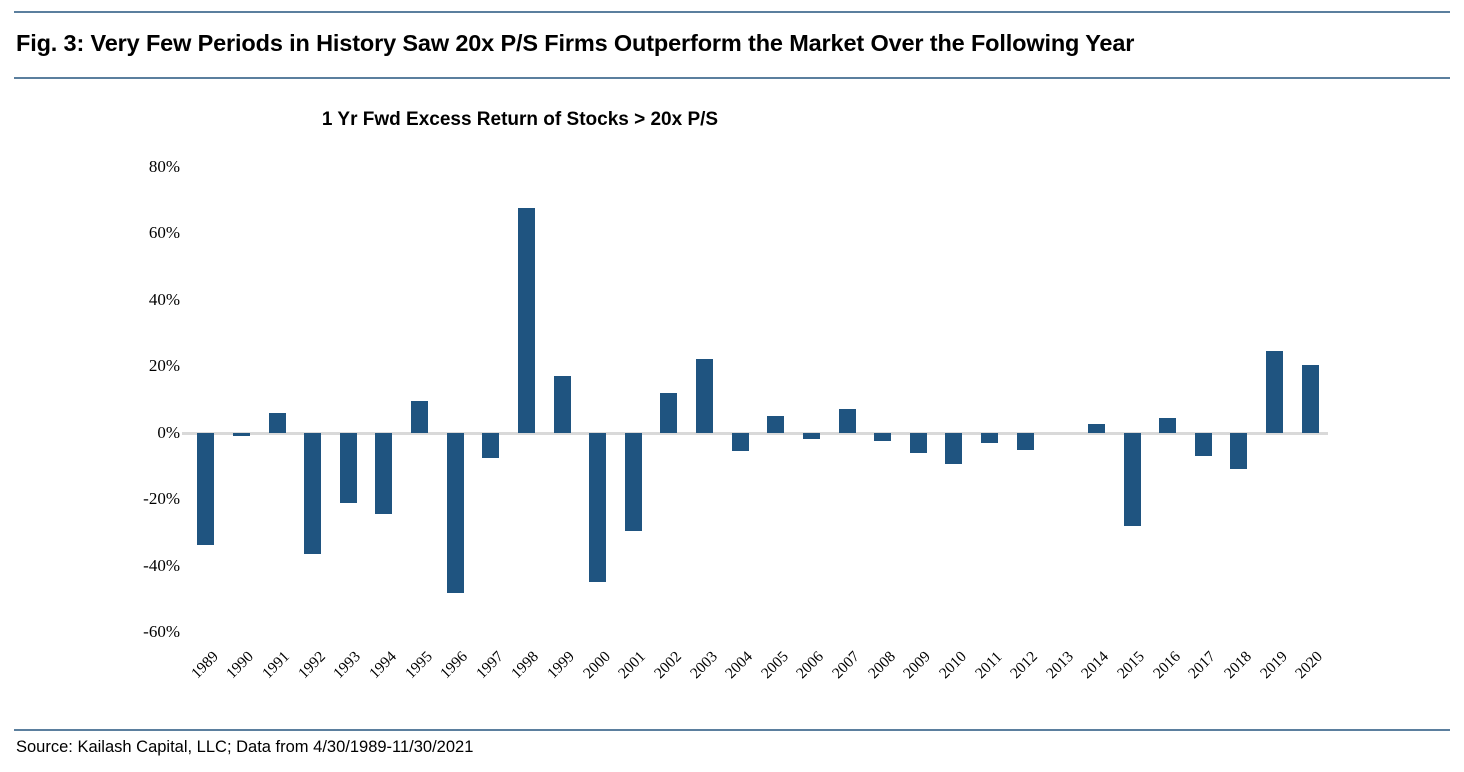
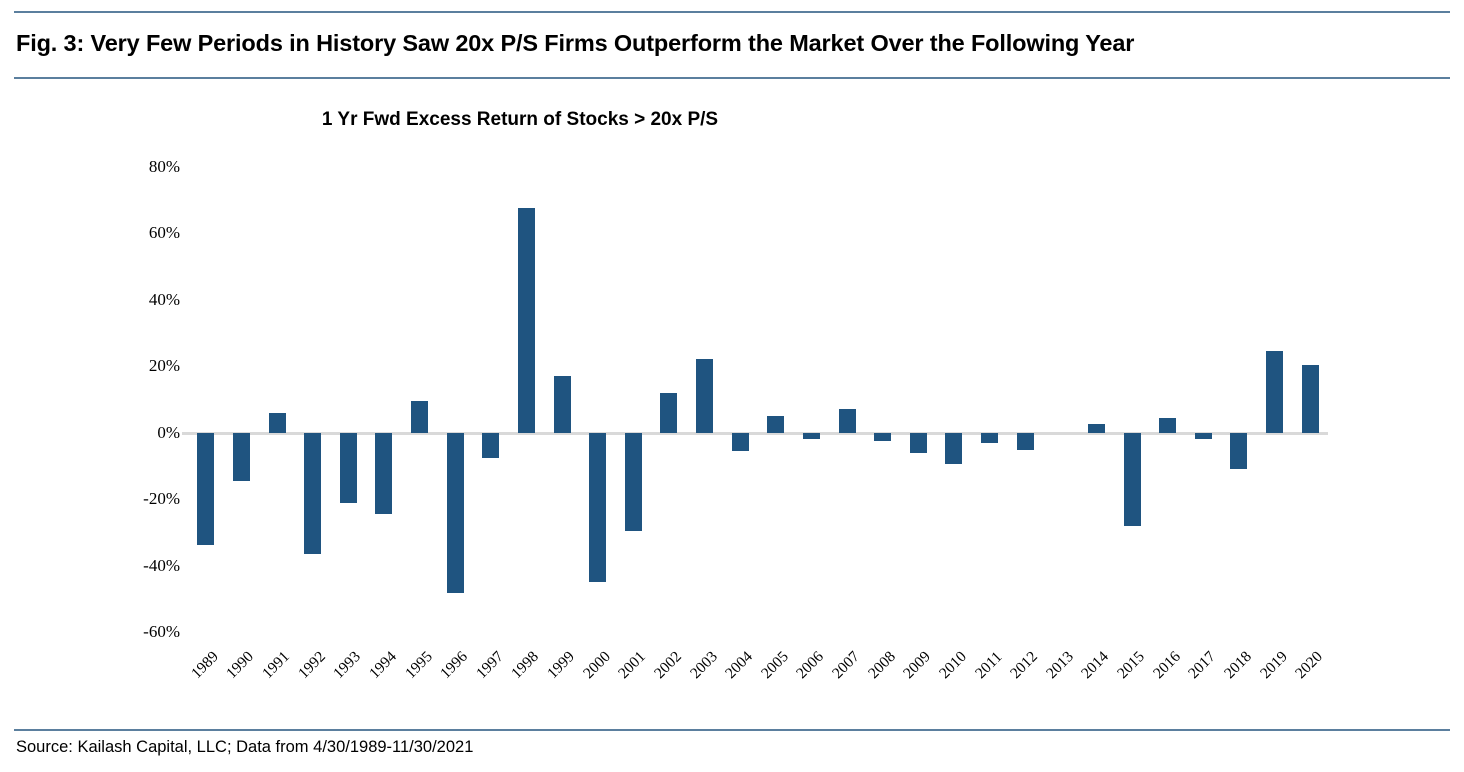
1990: -1% -> -15%
2017: -7% -> -2%
